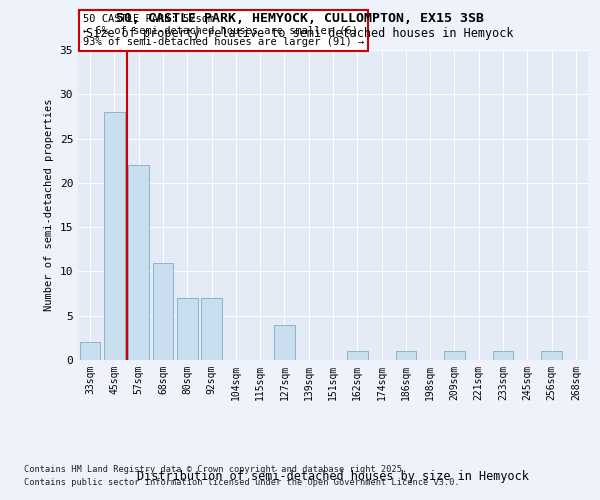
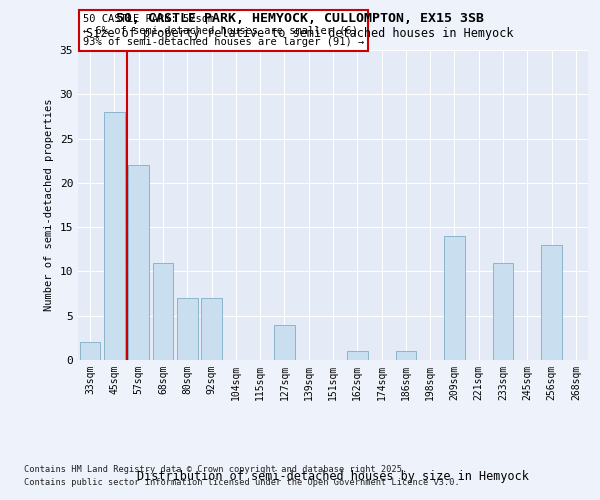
209sqm: 1 -> 14
233sqm: 1 -> 11
256sqm: 1 -> 13
